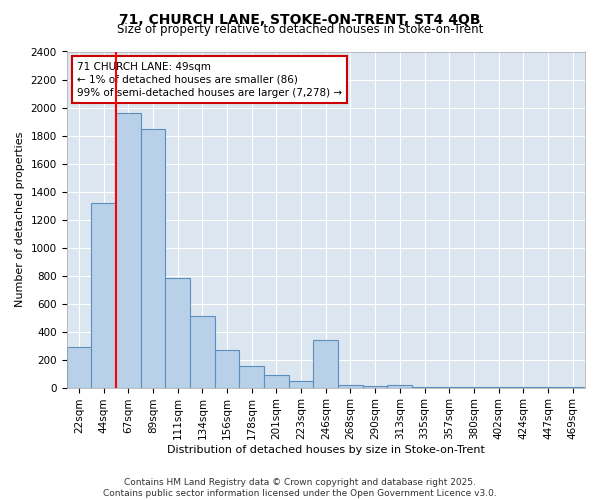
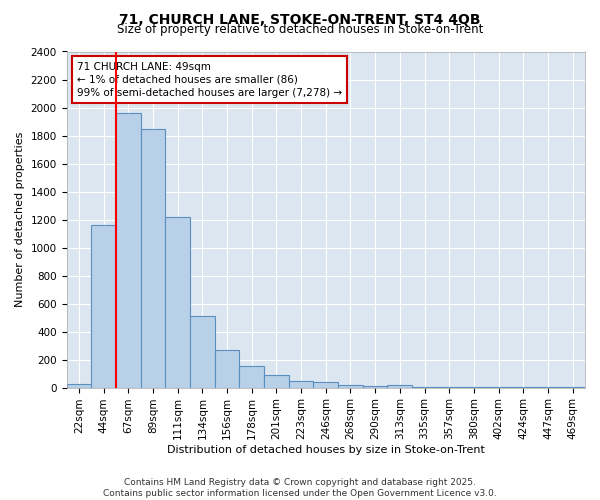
22sqm: 290 -> 20
44sqm: 1320 -> 1160
111sqm: 780 -> 1220
246sqm: 340 -> 40
